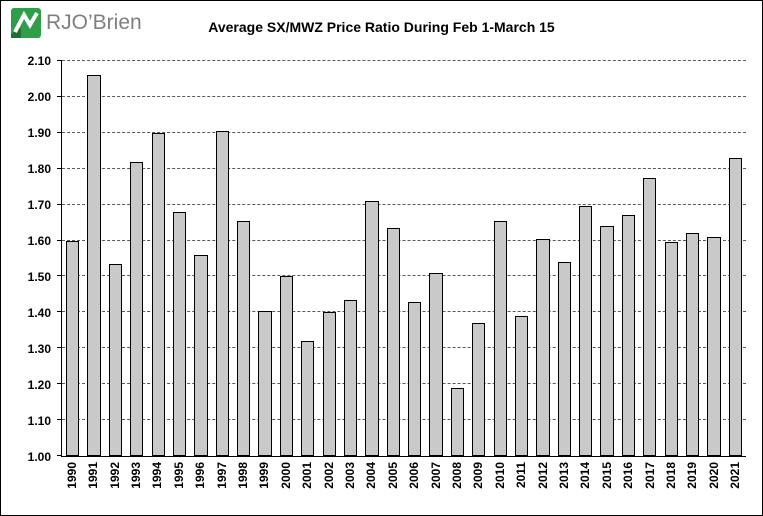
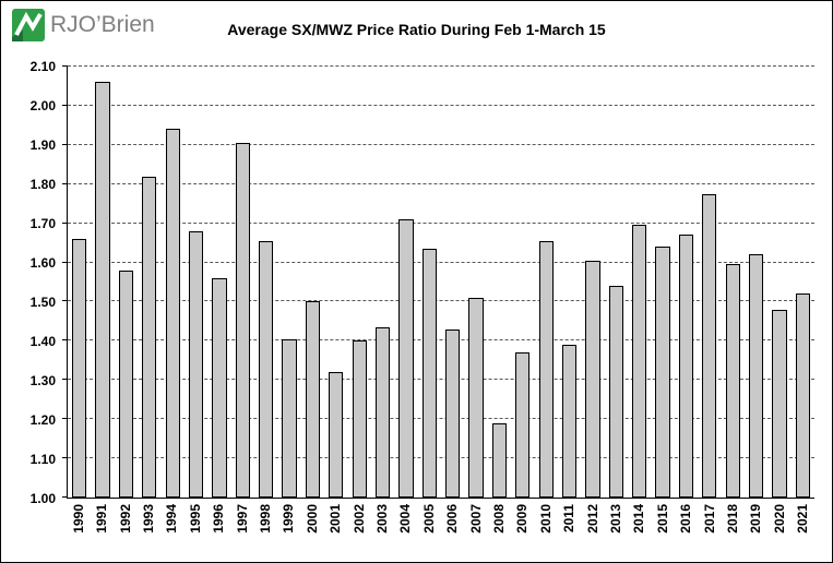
1990: 1.60 -> 1.66
1992: 1.53 -> 1.58
1994: 1.90 -> 1.94
2020: 1.61 -> 1.48
2021: 1.83 -> 1.52
